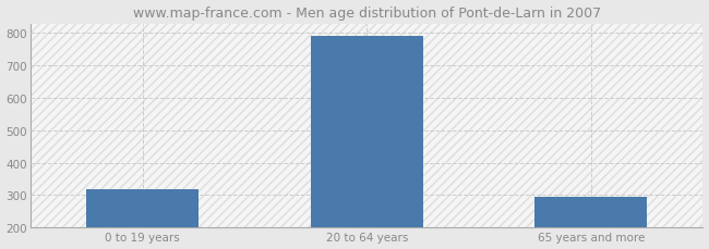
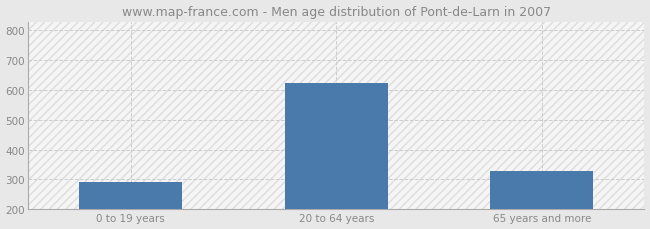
0 to 19 years: 320 -> 290
20 to 64 years: 790 -> 625
65 years and more: 295 -> 330
